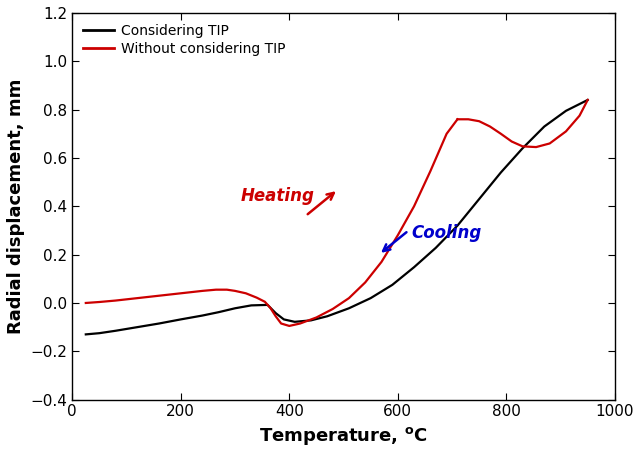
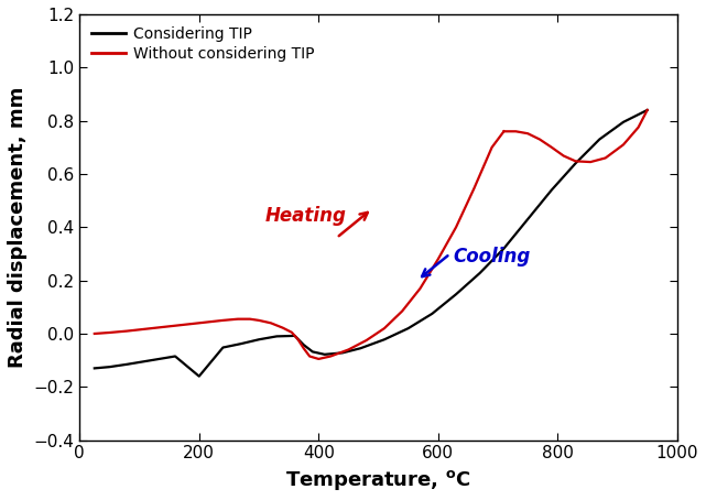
Considering TIP/200: -0.068 -> -0.160
